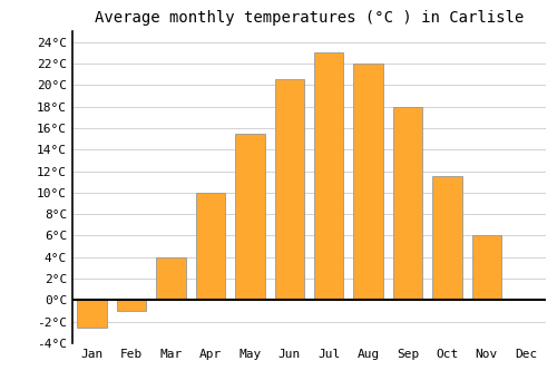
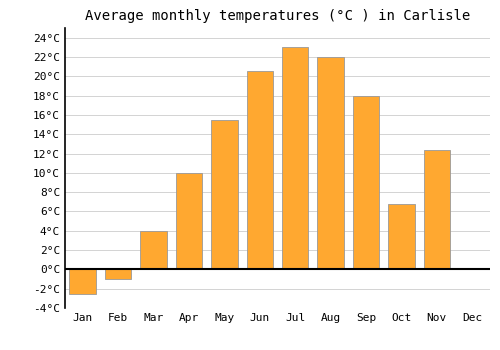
Oct: 11.5°C -> 6.8°C
Nov: 6.0°C -> 12.4°C
